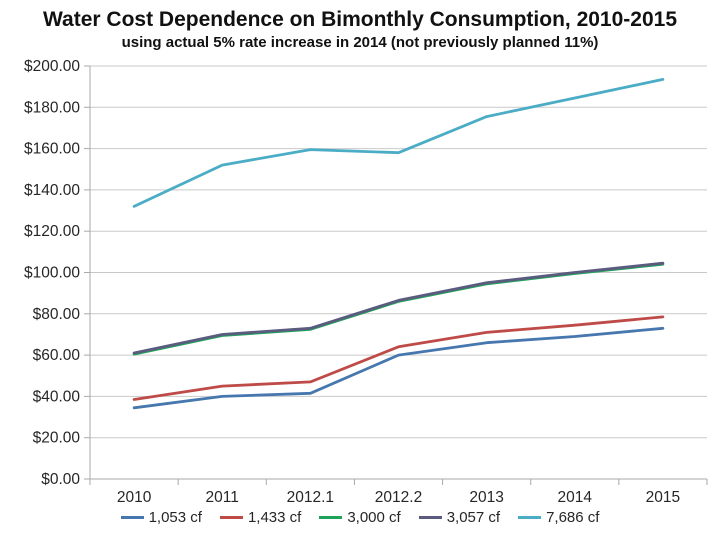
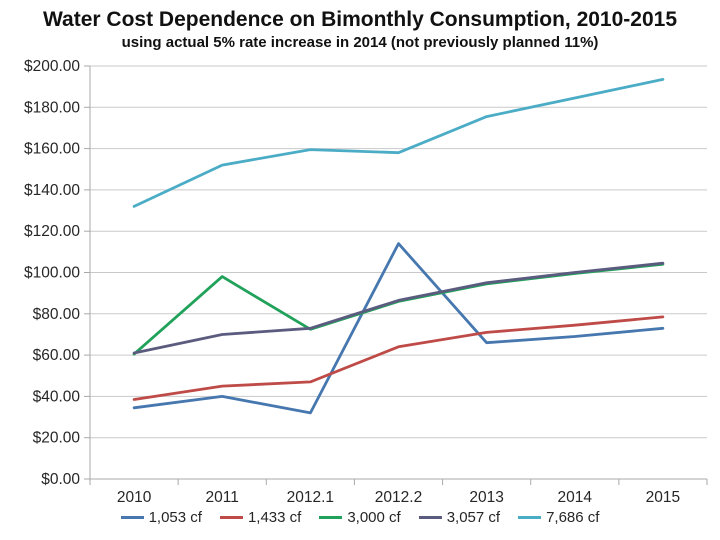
3,000 cf/2011: $70 -> $98
1,053 cf/2012.1: $42 -> $32
1,053 cf/2012.2: $60 -> $114
